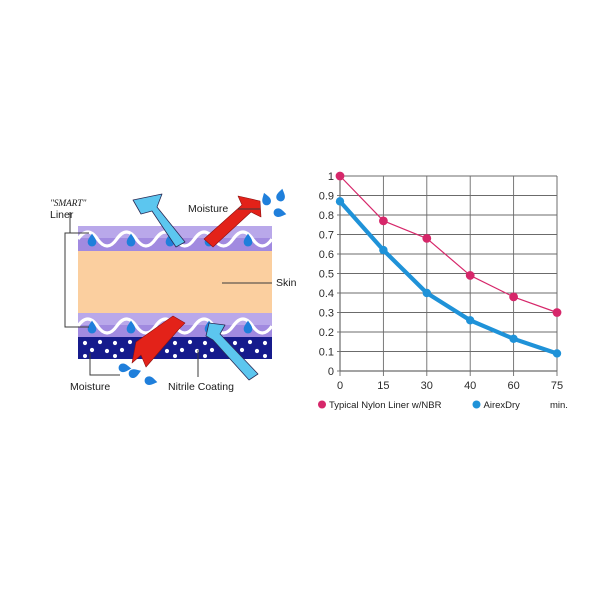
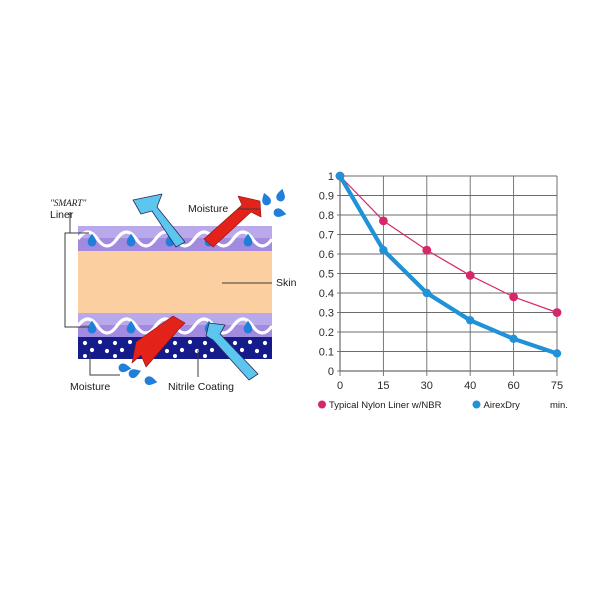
AirexDry/0: 0.87 -> 1.00
Typical Nylon Liner w/NBR/30: 0.68 -> 0.62
